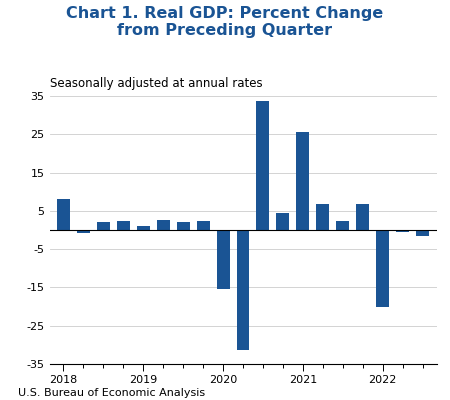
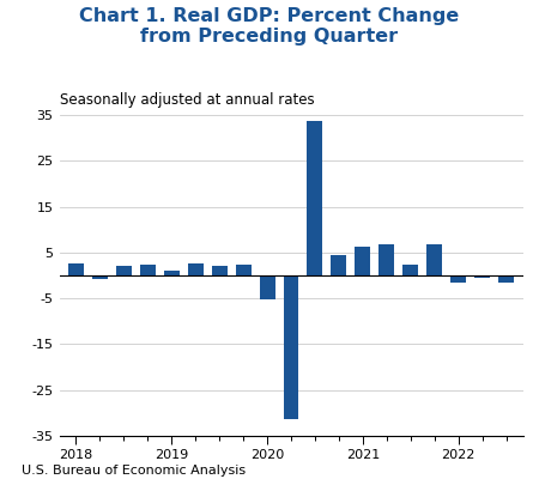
2018: 8.0 -> 2.5
2020: -15.5 -> -5.1
2021: 25.5 -> 6.3
2022: -20.0 -> -1.6
